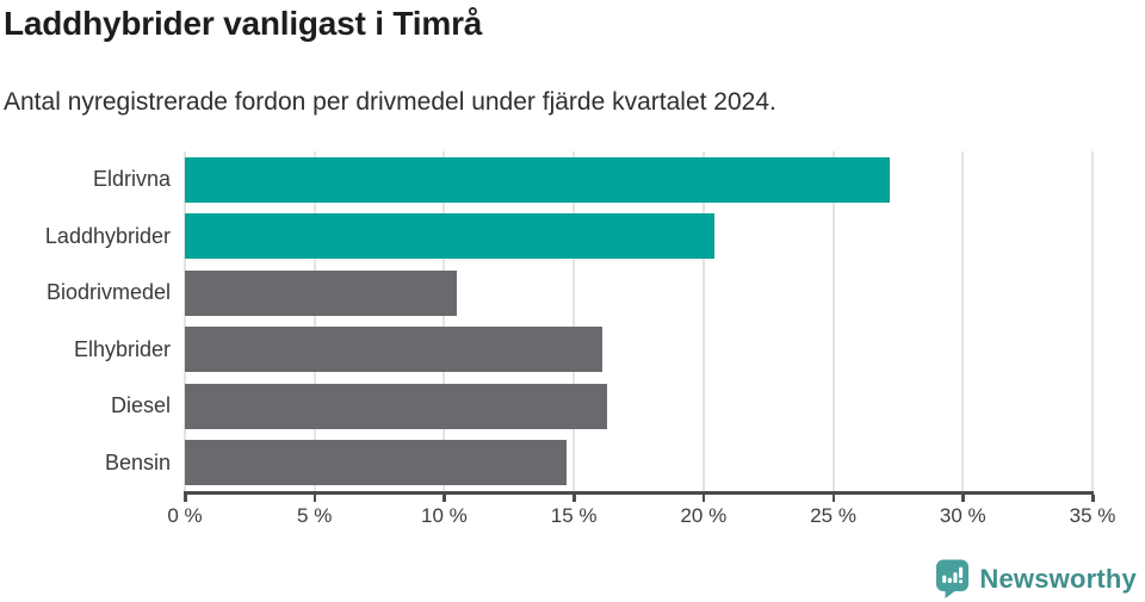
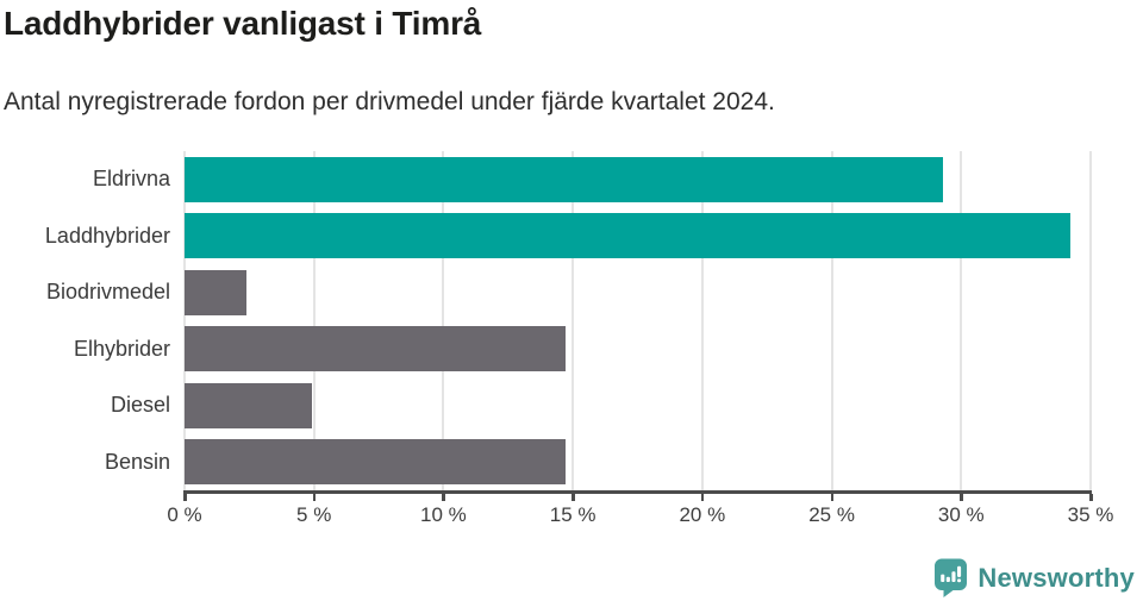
Eldrivna: 27.2% -> 29.3%
Laddhybrider: 20.4% -> 34.2%
Biodrivmedel: 10.5% -> 2.4%
Elhybrider: 16.1% -> 14.7%
Diesel: 16.3% -> 4.9%
